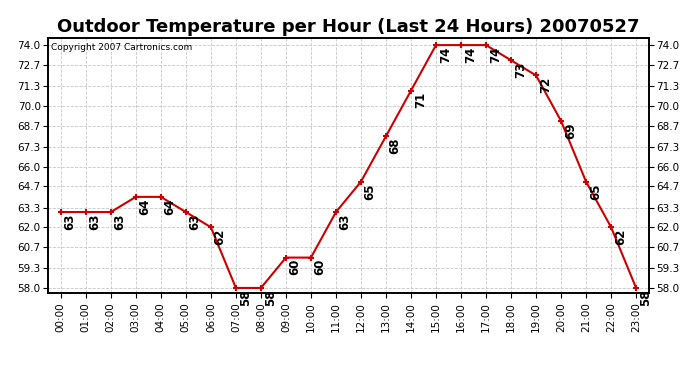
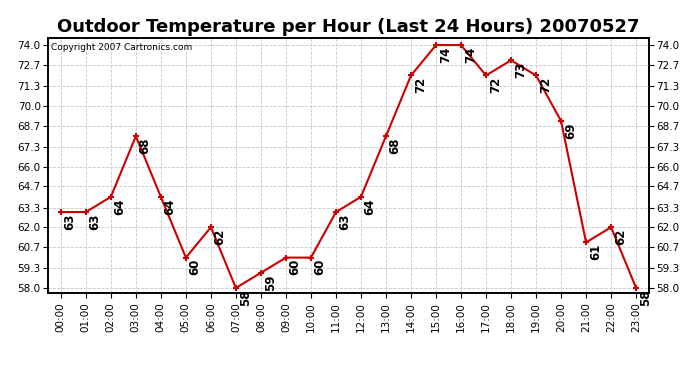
02:00: 63 -> 64
03:00: 64 -> 68
05:00: 63 -> 60
08:00: 58 -> 59
12:00: 65 -> 64
14:00: 71 -> 72
17:00: 74 -> 72
21:00: 65 -> 61
